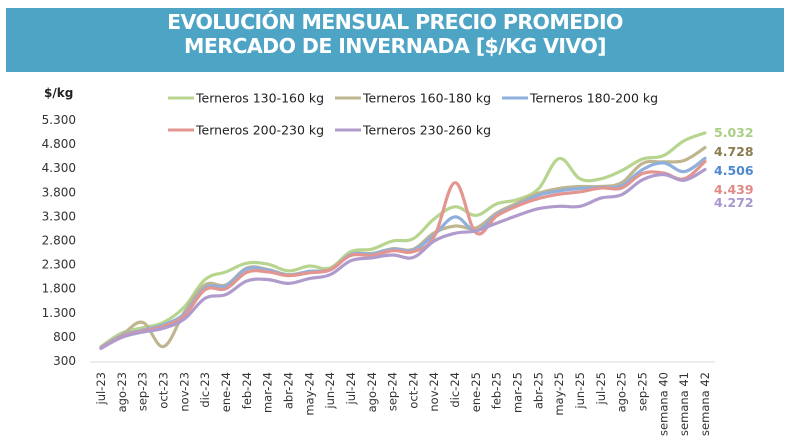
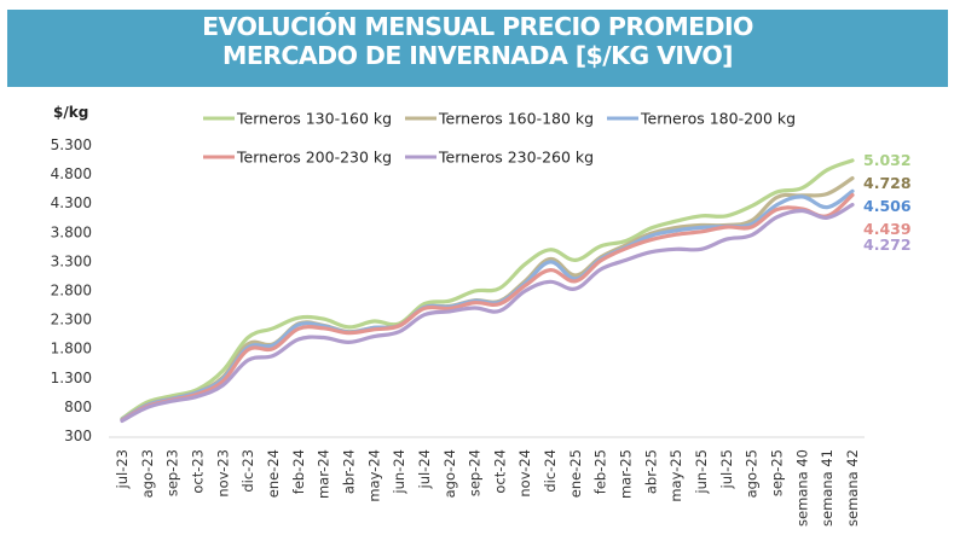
Terneros 160-180 kg/sep-23: 1100 -> 1000
Terneros 160-180 kg/oct-23: 600 -> 1100
Terneros 160-180 kg/dic-24: 3100 -> 3300
Terneros 200-230 kg/dic-24: 4000 -> 3200
Terneros 230-260 kg/ene-25: 3000 -> 2800
Terneros 130-160 kg/may-25: 4500 -> 4000
